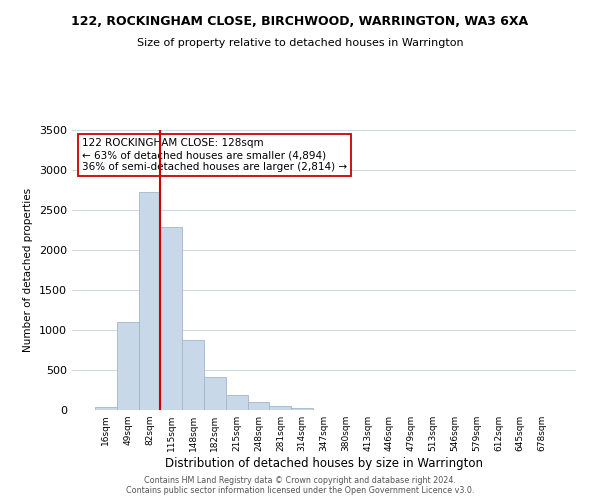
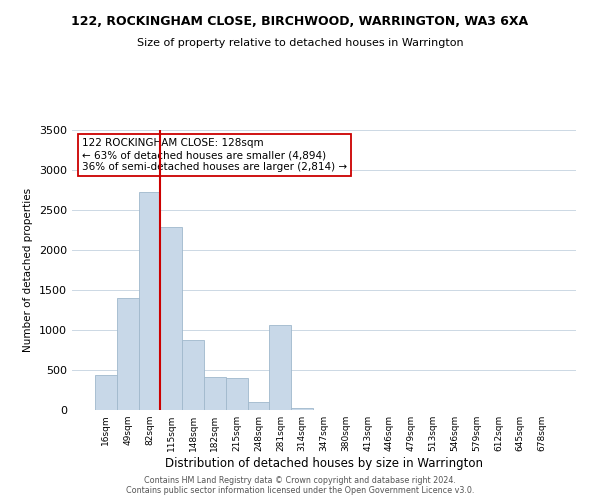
16sqm: 40 -> 440
49sqm: 1100 -> 1400
215sqm: 180 -> 400
281sqm: 60 -> 1060
